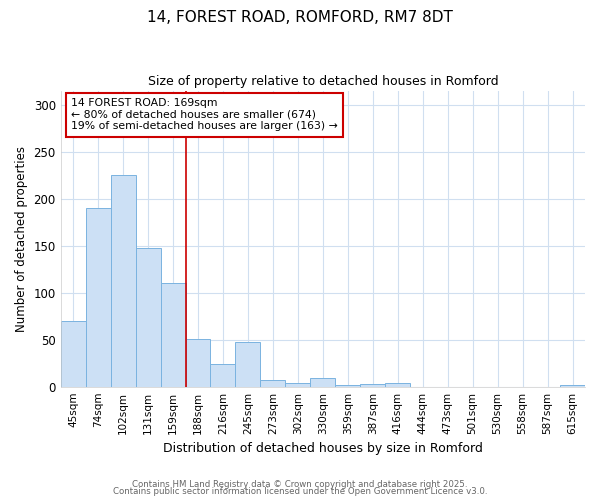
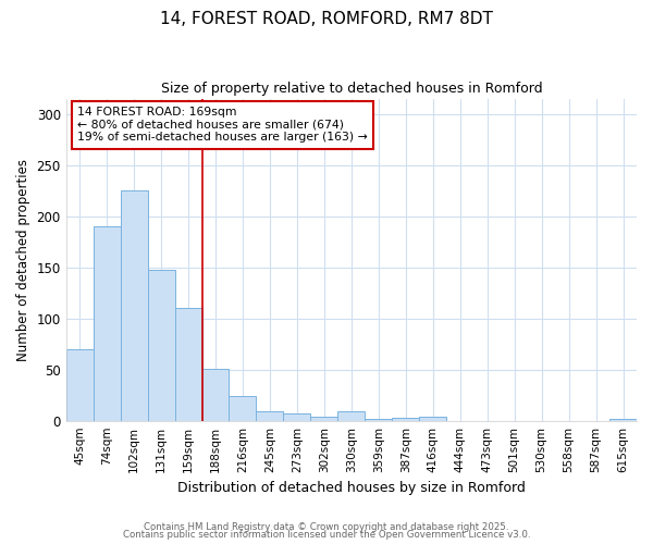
245sqm: 48 -> 9
